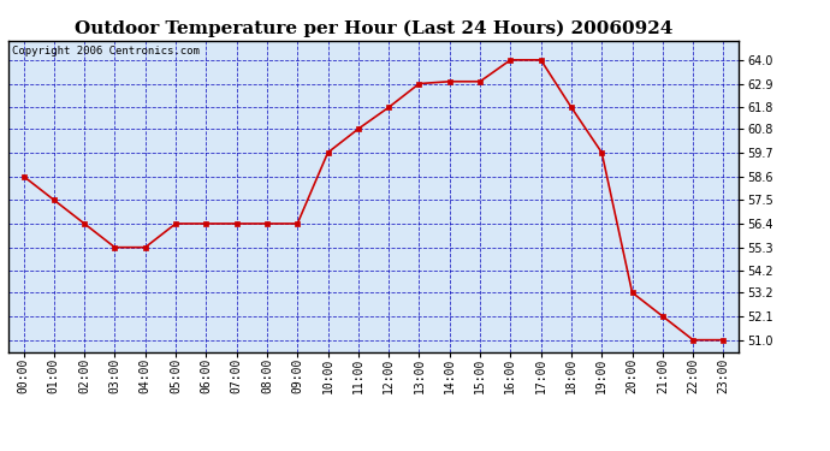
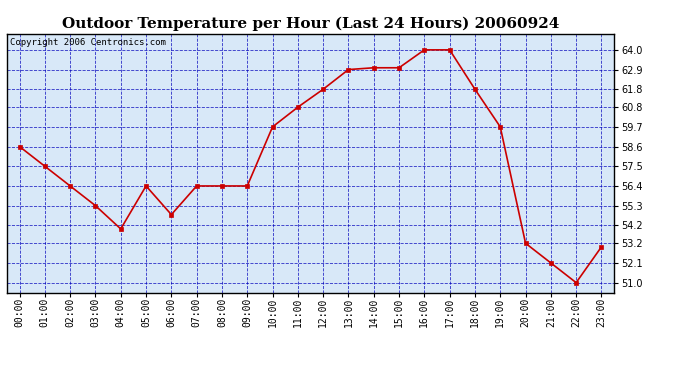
04:00: 55.3 -> 54.0
06:00: 56.4 -> 54.8
23:00: 51.0 -> 53.0
